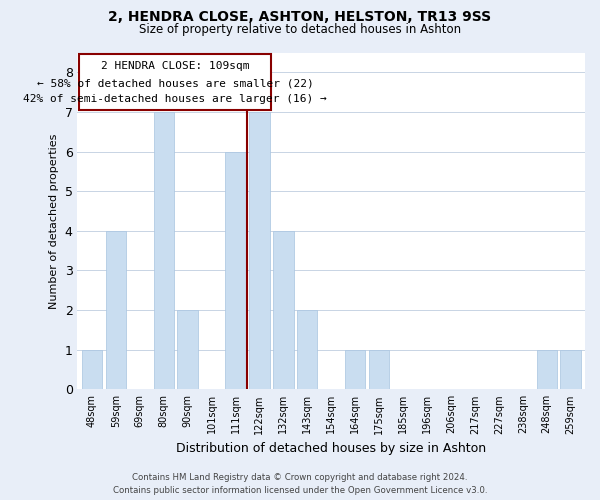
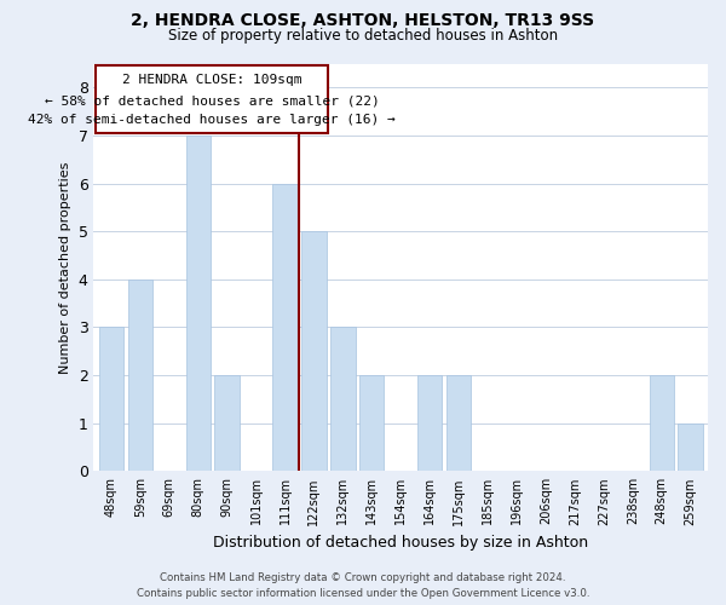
48sqm: 1 -> 3
122sqm: 7 -> 5
132sqm: 4 -> 3
164sqm: 1 -> 2
175sqm: 1 -> 2
248sqm: 1 -> 2
